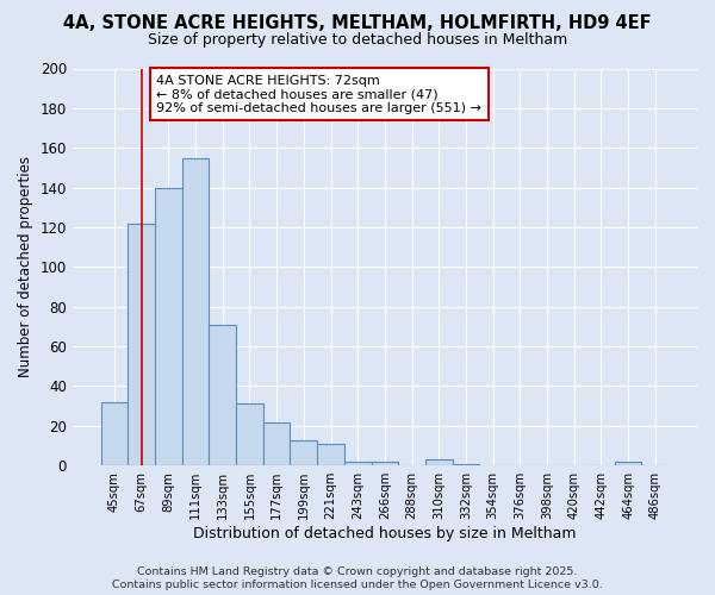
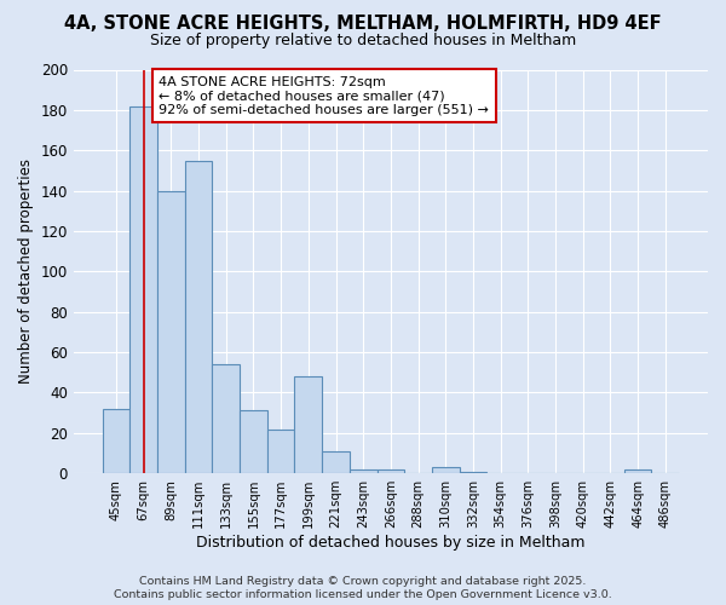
67sqm: 122 -> 182
133sqm: 71 -> 54
199sqm: 13 -> 48
